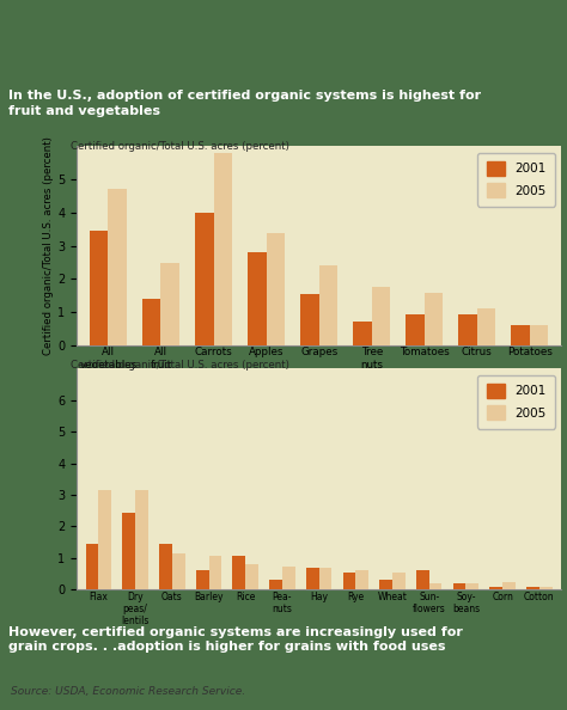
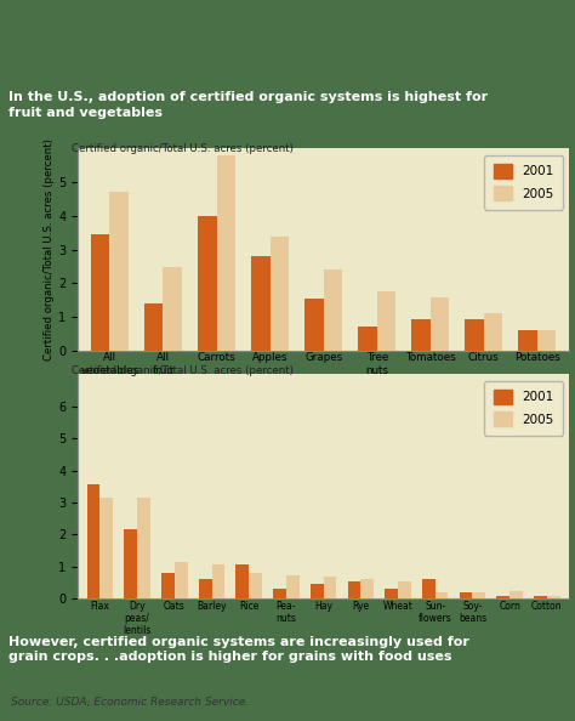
2001/Flax: 1.45 -> 3.55
2001/Dry peas/ lentils: 2.45 -> 2.15
2001/Oats: 1.45 -> 0.80
2001/Hay: 0.70 -> 0.45
